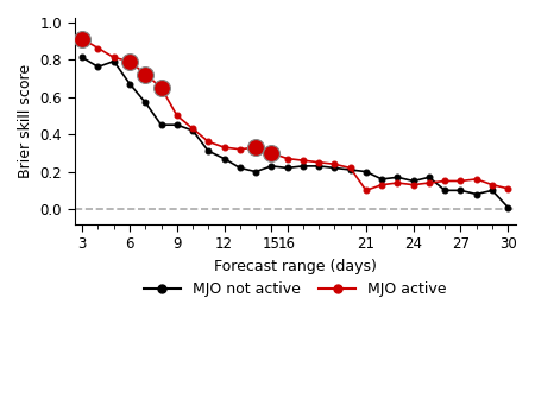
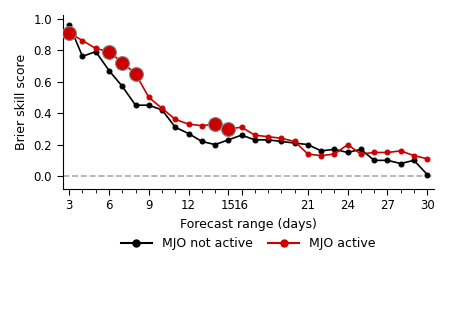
MJO not active/3: 0.81 -> 0.96
MJO not active/16: 0.22 -> 0.26
MJO active/16: 0.27 -> 0.31
MJO active/21: 0.10 -> 0.14
MJO active/24: 0.13 -> 0.20
